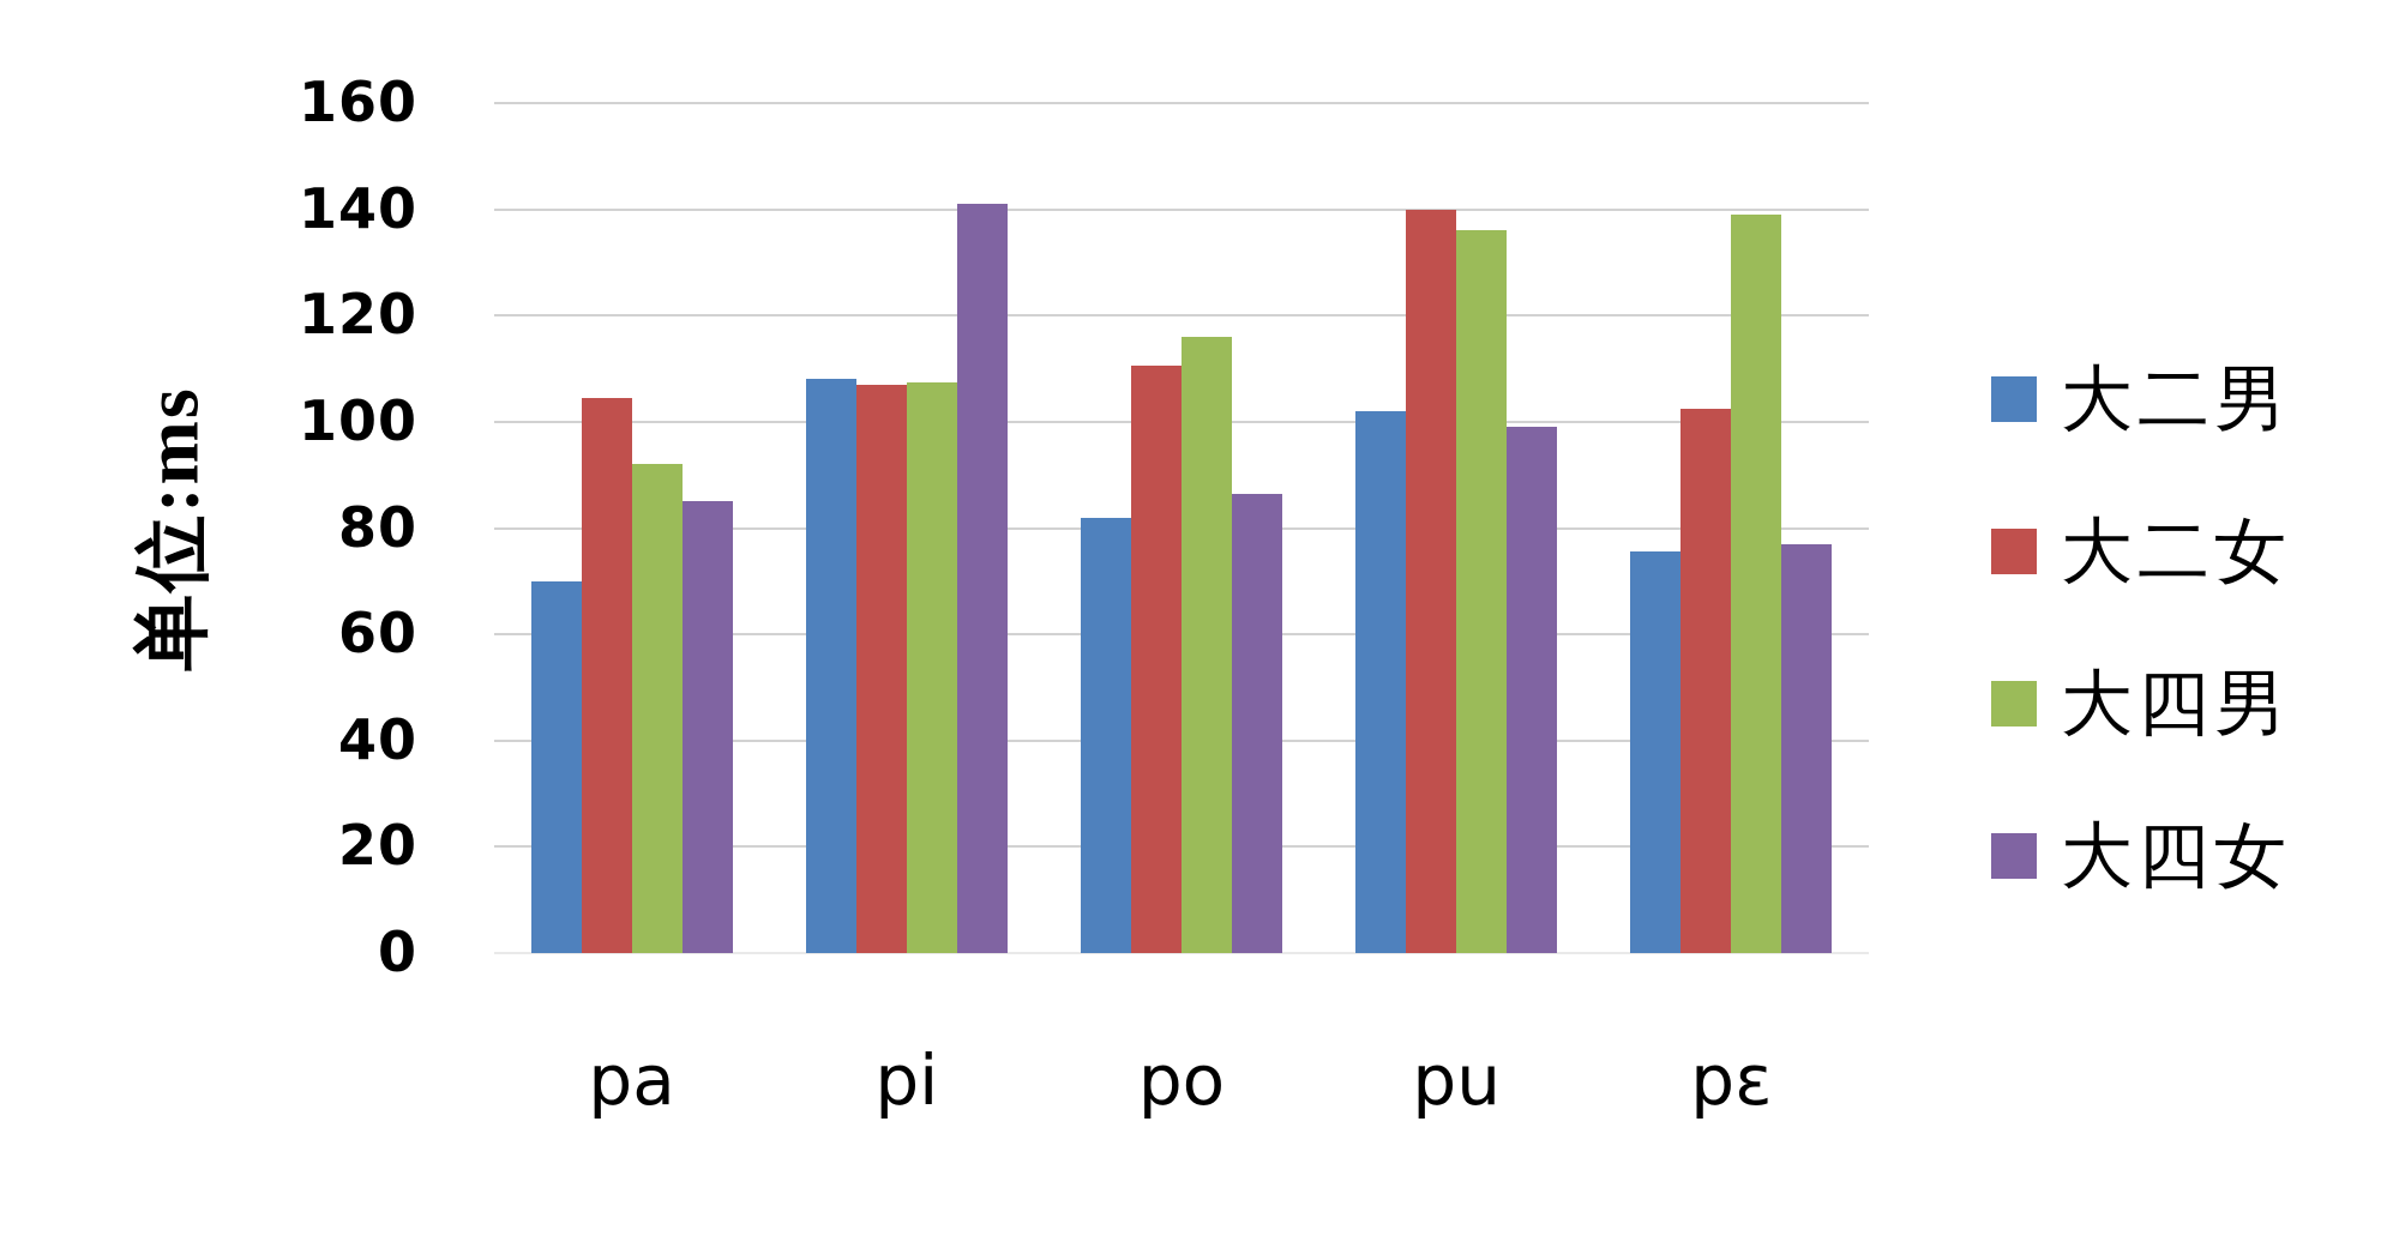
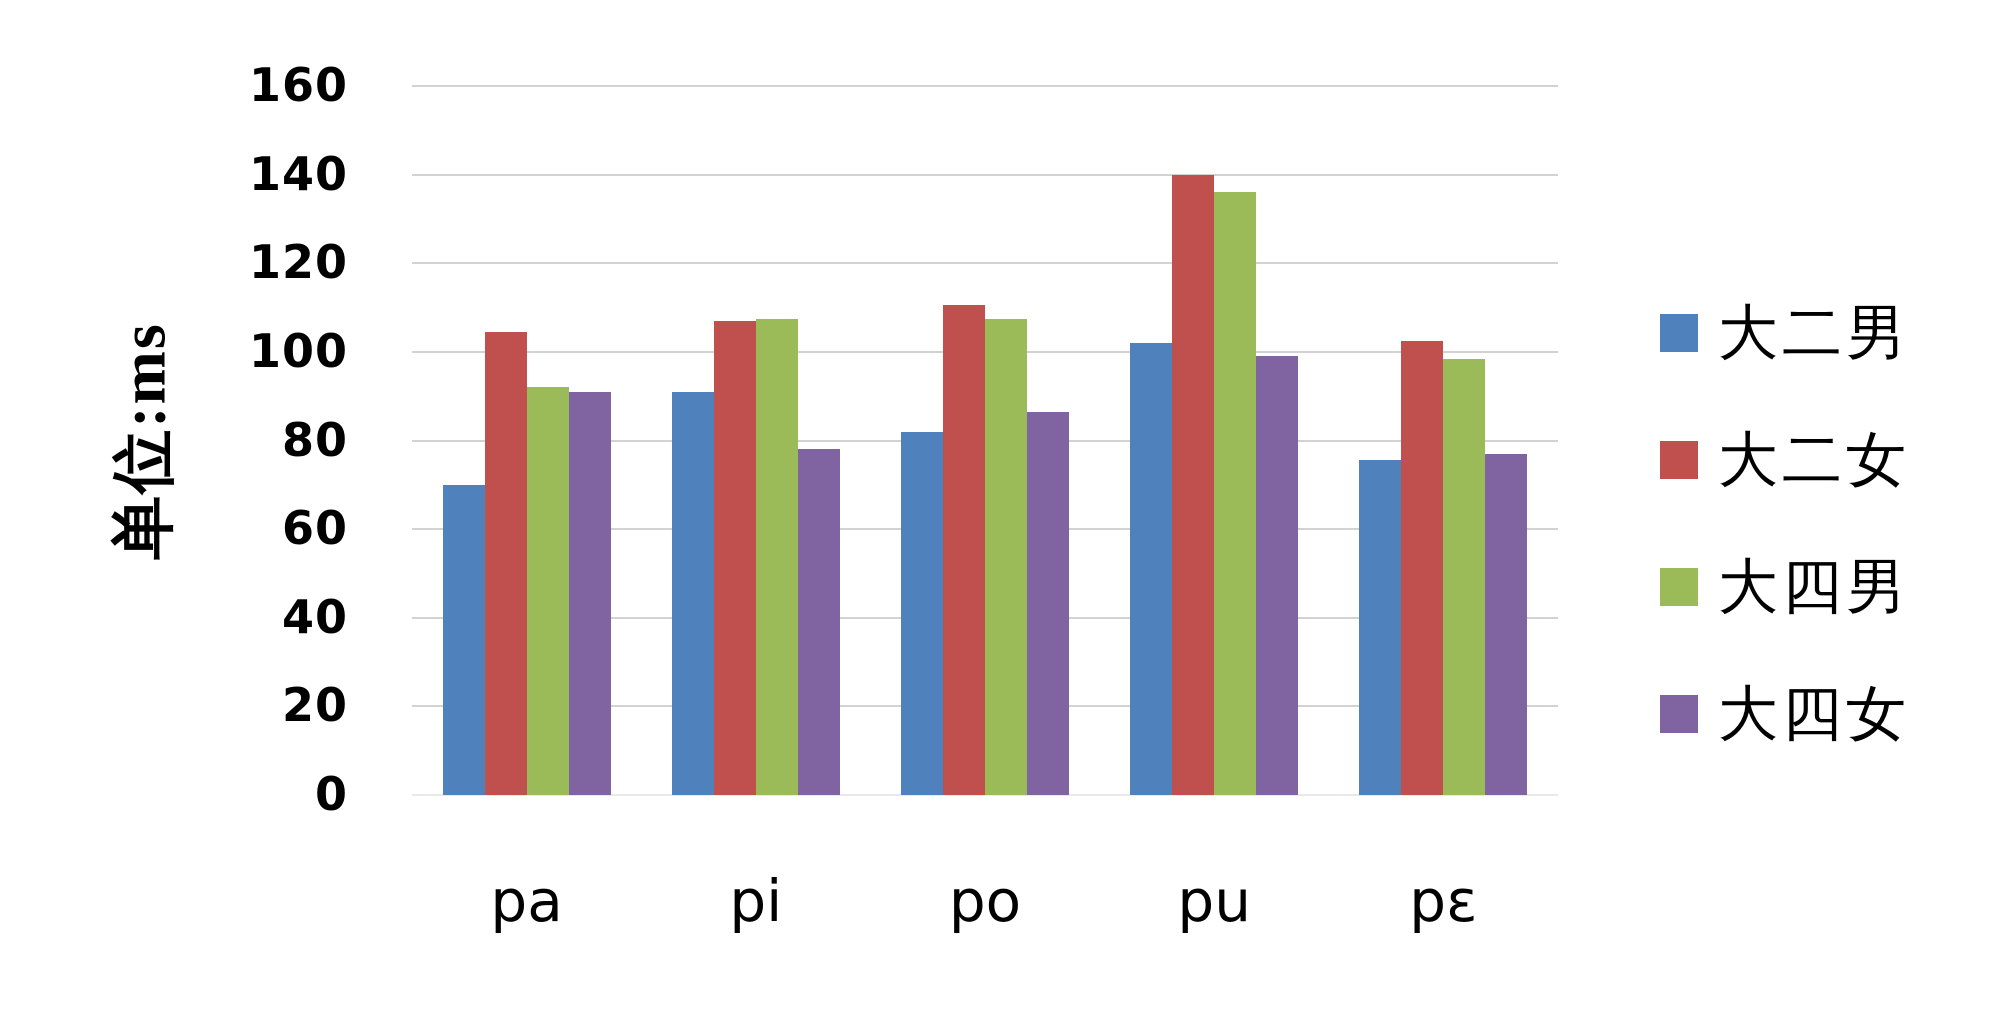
大四女/pa: 85 -> 91
大二男/pi: 108 -> 91
大四女/pi: 141 -> 78
大四男/po: 116 -> 108
大四男/pε: 139 -> 98
